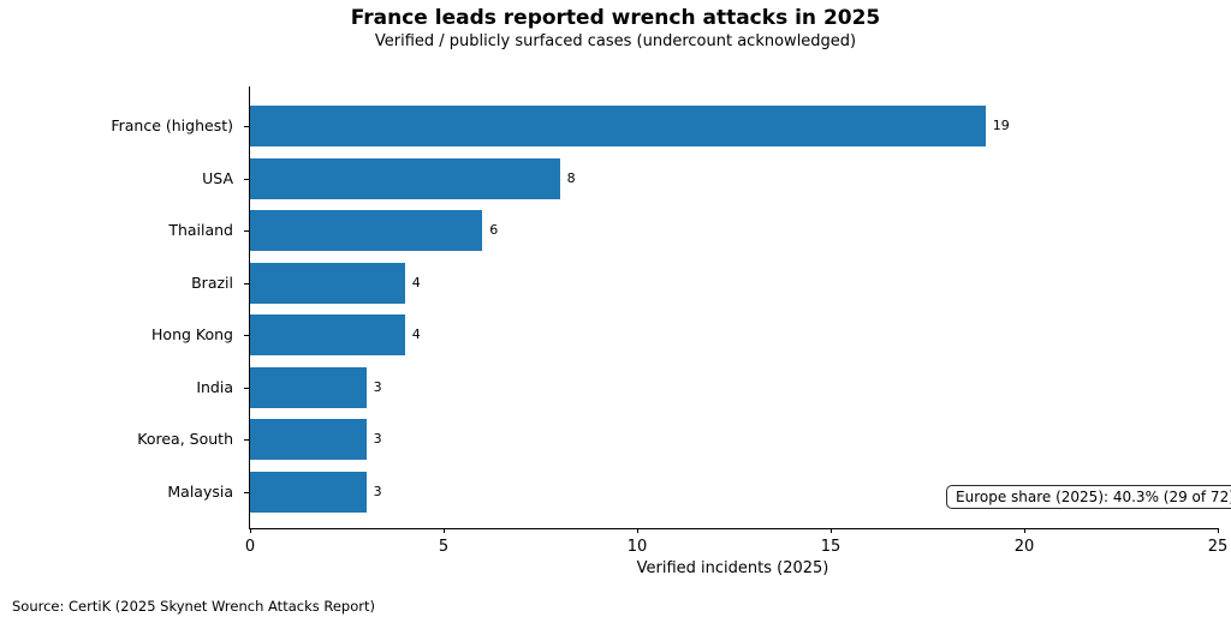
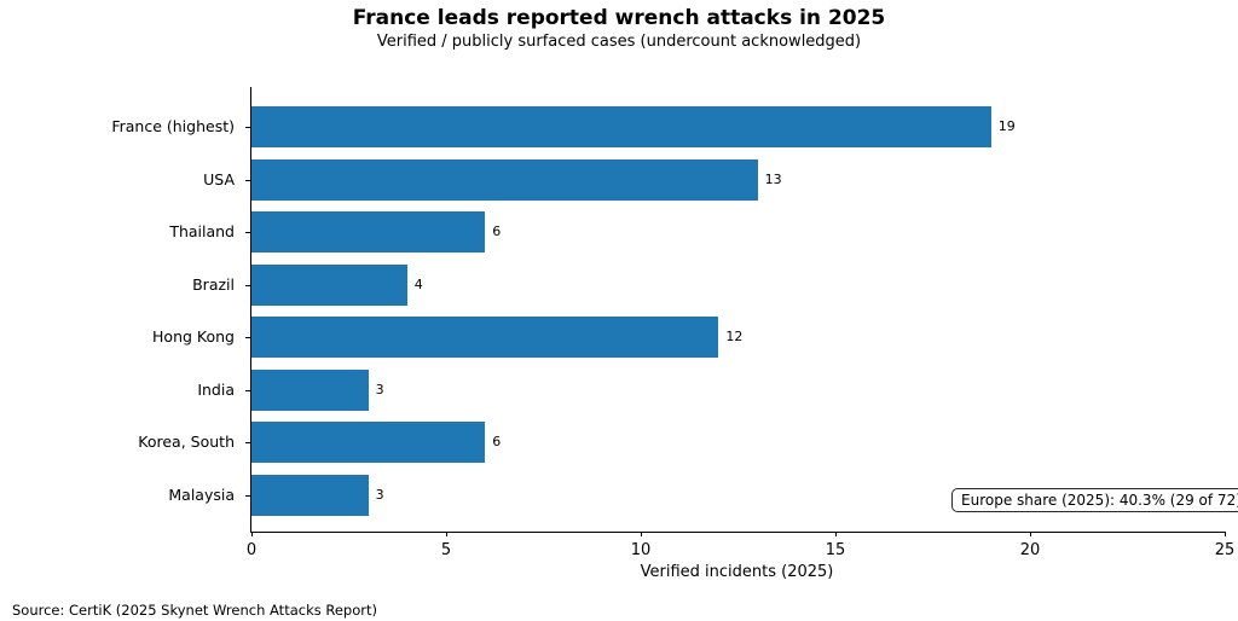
USA: 8 -> 13
Hong Kong: 4 -> 12
Korea, South: 3 -> 6
